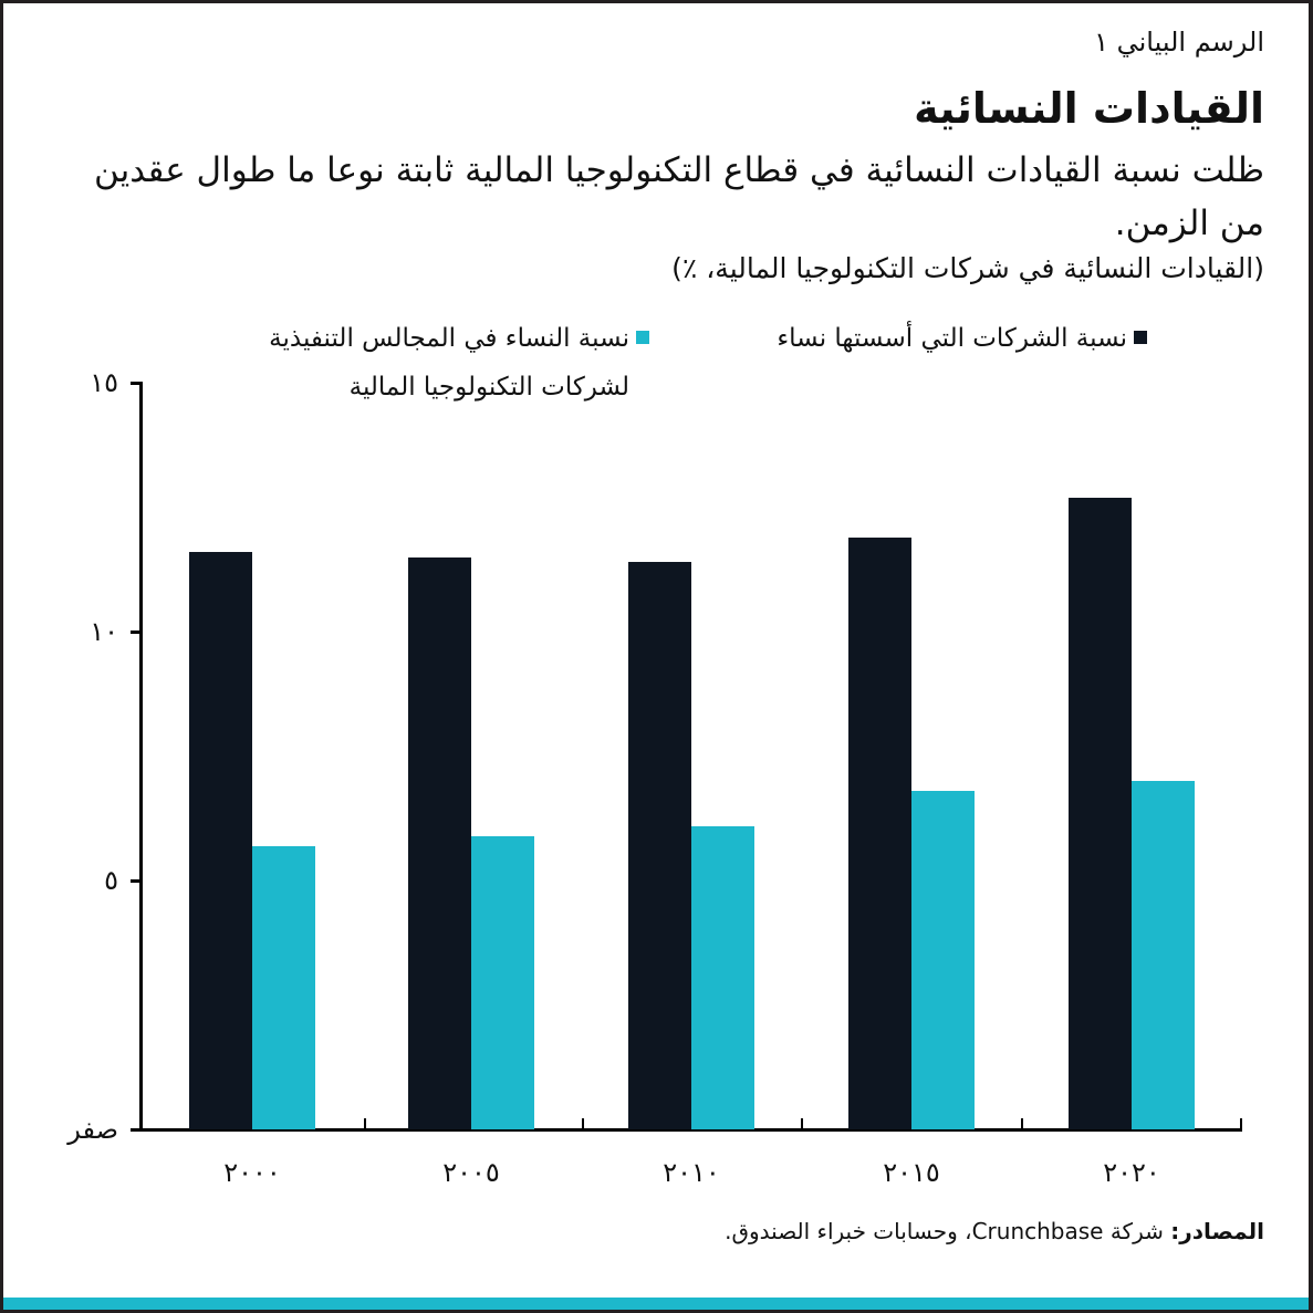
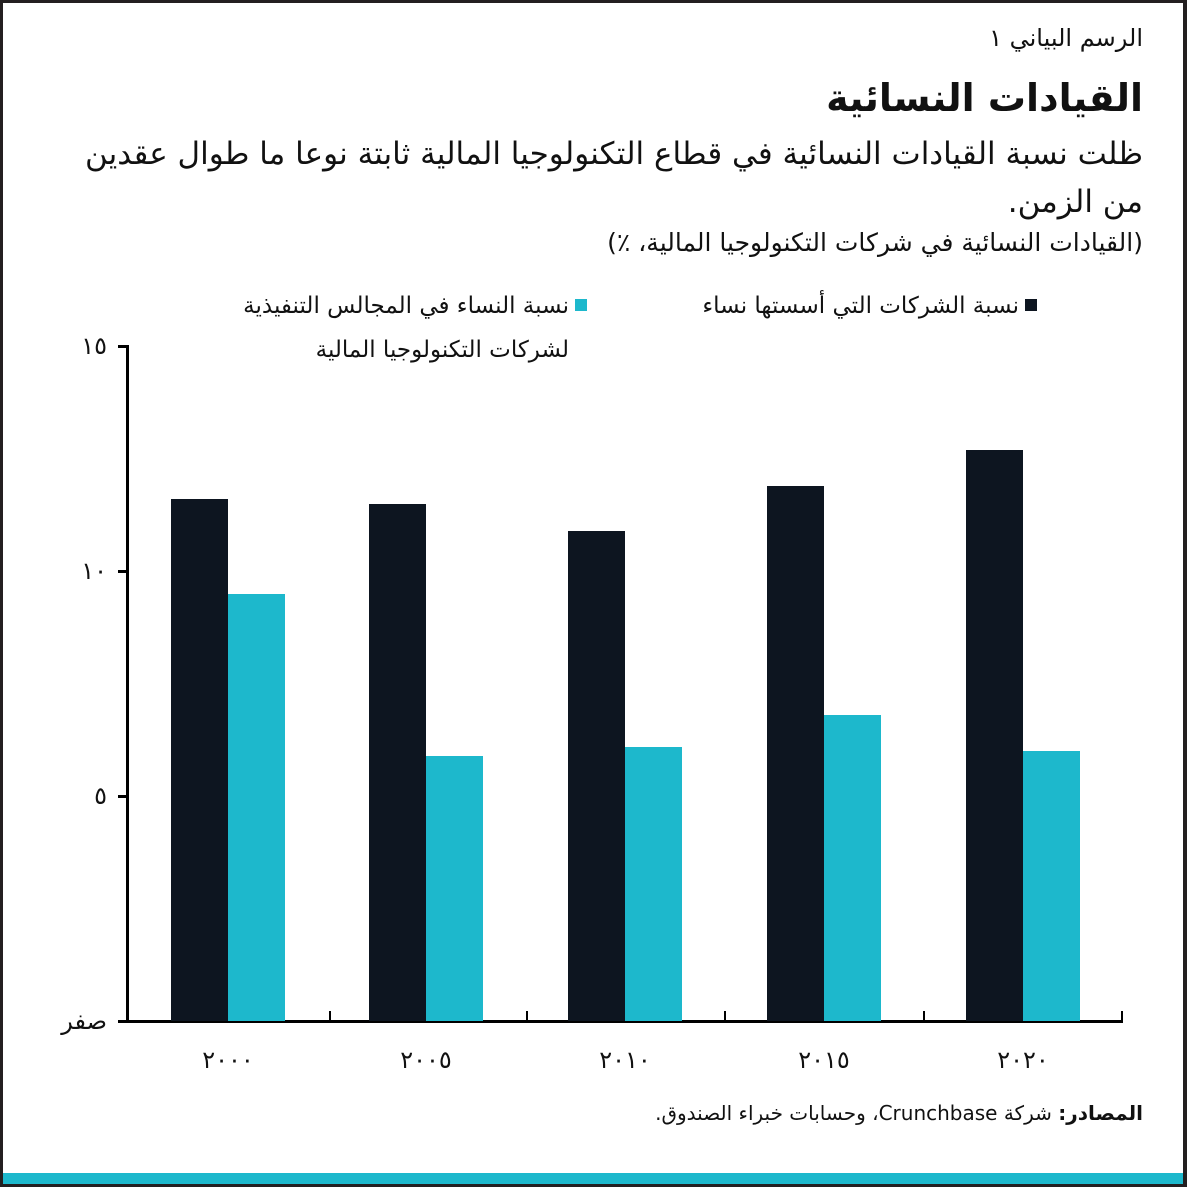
نسبة النساء في المجالس التنفيذية لشركات التكنولوجيا المالية/٢٠٠٠: 5.7 -> 9.5
نسبة الشركات التي أسستها نساء/٢٠١٠: 11.4 -> 10.9
نسبة النساء في المجالس التنفيذية لشركات التكنولوجيا المالية/٢٠٢٠: 7.0 -> 6.0
